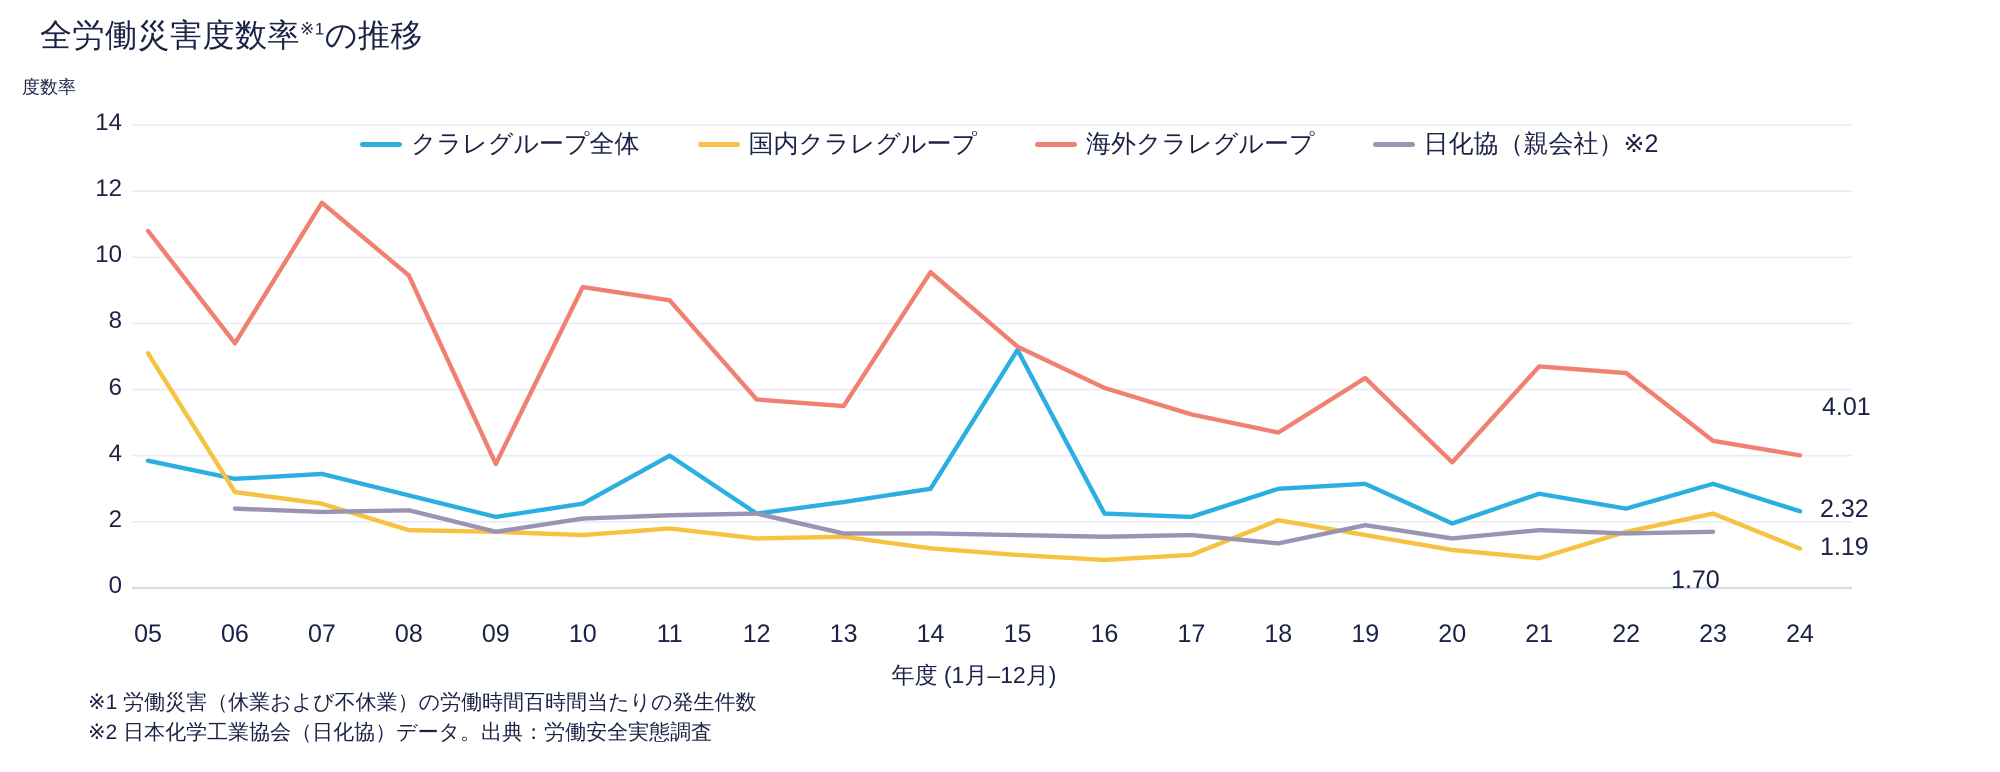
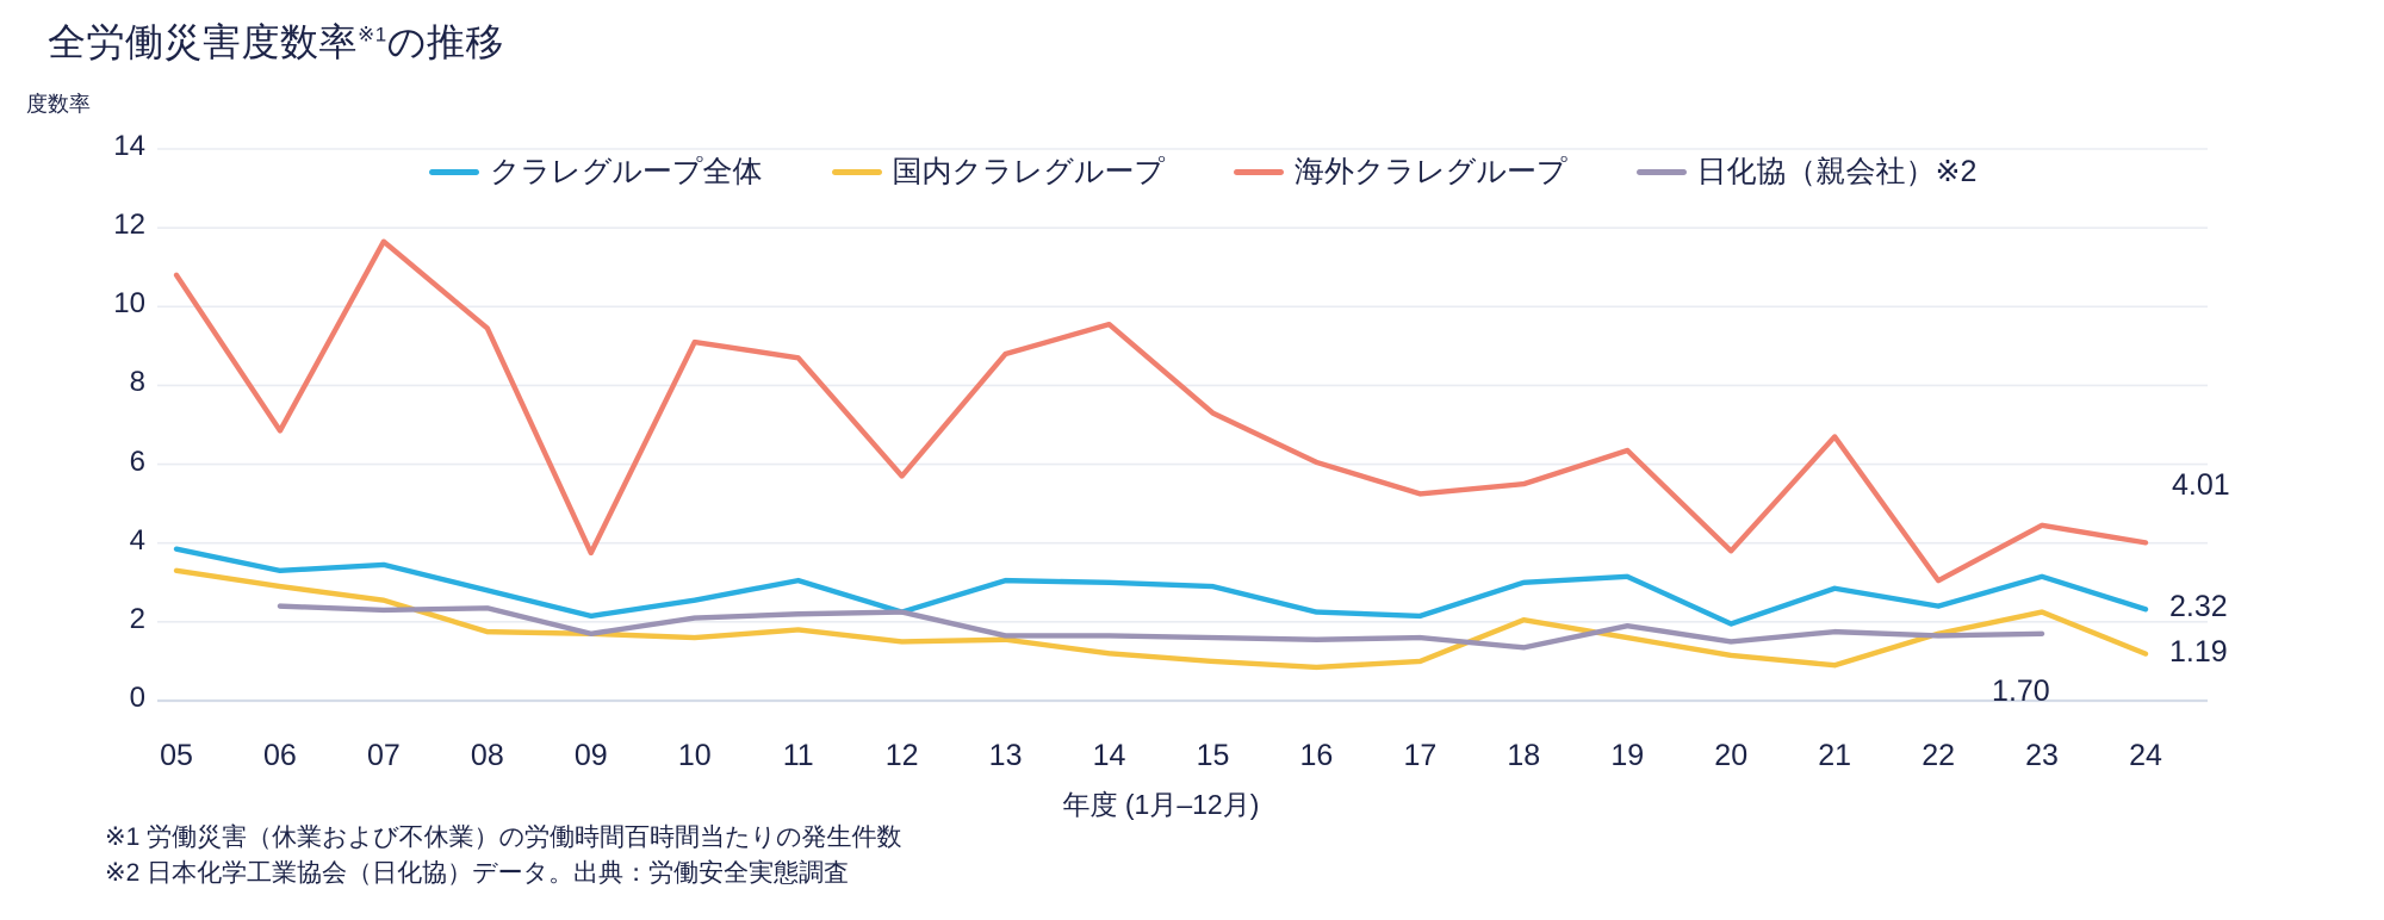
国内クラレグループ/05: 7.1 -> 3.3
海外クラレグループ/06: 7.4 -> 6.8
クラレグループ全体/11: 4.0 -> 3.0
クラレグループ全体/13: 2.6 -> 3.0
海外クラレグループ/13: 5.5 -> 8.8
クラレグループ全体/15: 7.2 -> 2.9
海外クラレグループ/18: 4.7 -> 5.5
海外クラレグループ/22: 6.5 -> 3.0
